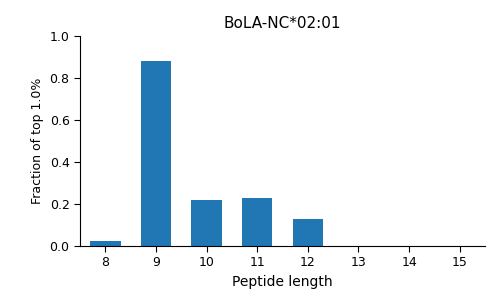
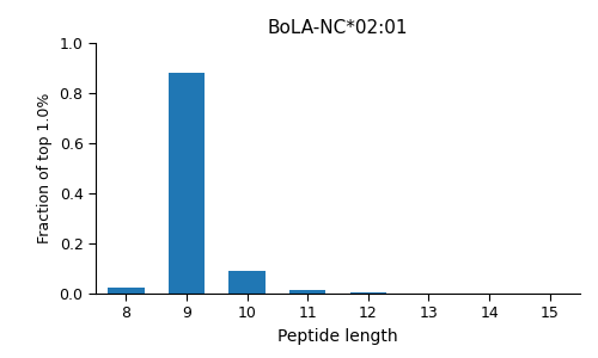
10: 0.220 -> 0.090
11: 0.230 -> 0.015
12: 0.130 -> 0.005
